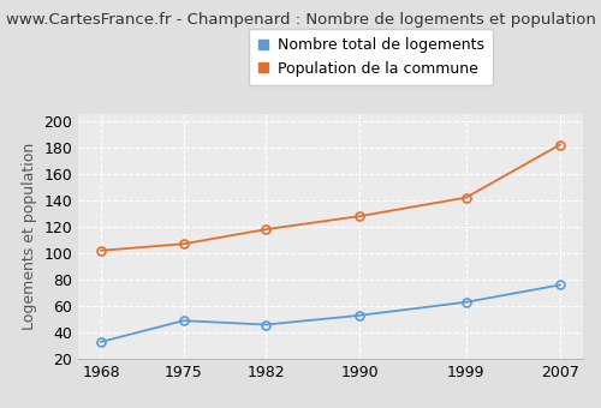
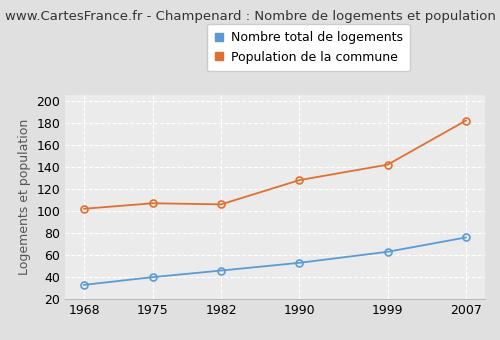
Nombre total de logements/1975: 49 -> 40
Population de la commune/1982: 118 -> 106
